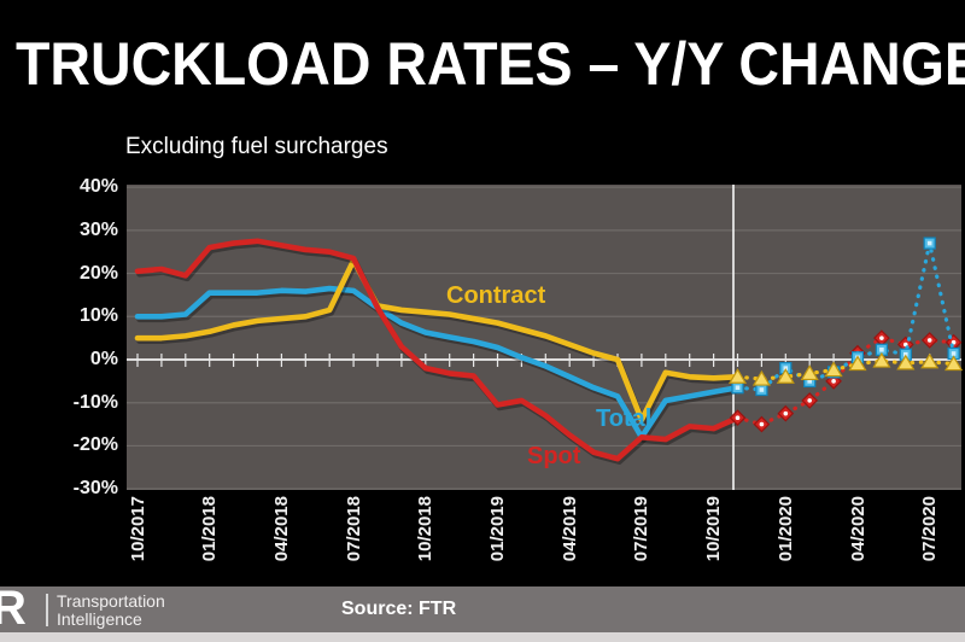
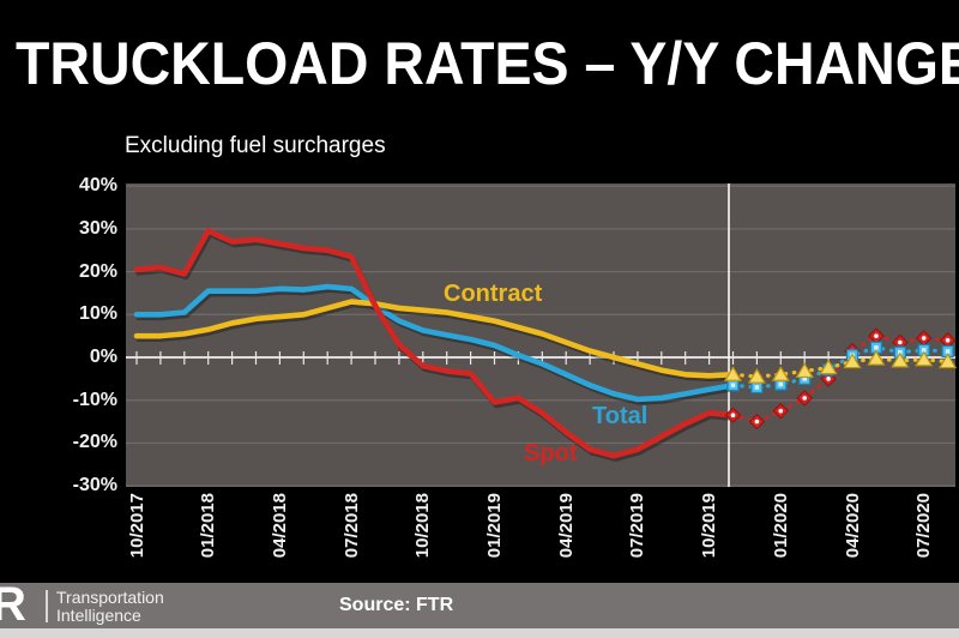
Spot/01/2018: 26% -> 30%
Contract/07/2018: 23% -> 13%
Contract/07/2019: -14% -> -2%
Total/07/2019: -18% -> -10%
Spot/07/2019: -18% -> -22%
Spot/10/2019: -16% -> -13%
Total/01/2020: -2% -> -6%
Total/07/2020: 27% -> 2%
